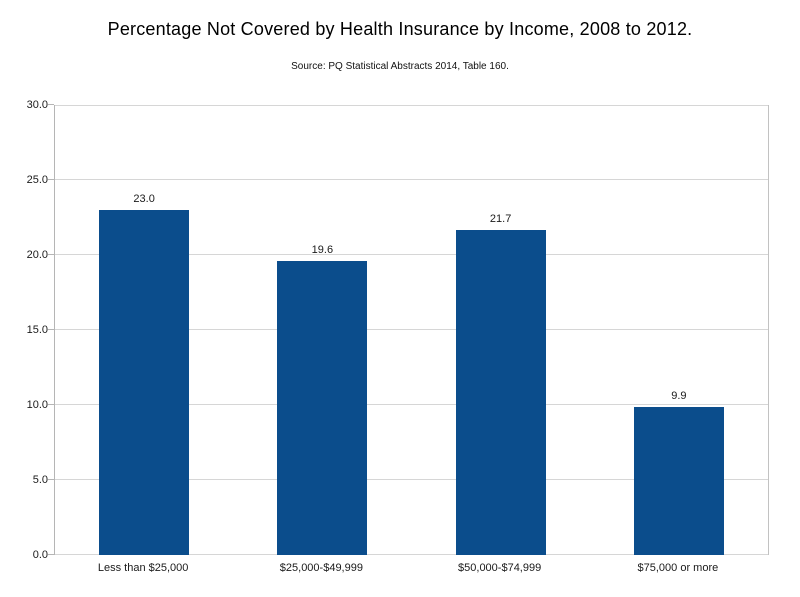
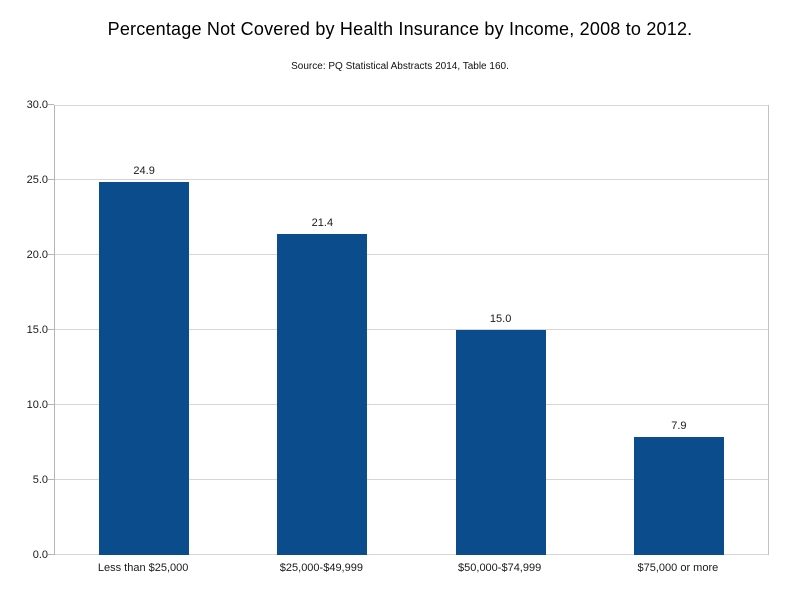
Less than $25,000: 23.0 -> 24.9
$25,000-$49,999: 19.6 -> 21.4
$50,000-$74,999: 21.7 -> 15.0
$75,000 or more: 9.9 -> 7.9
